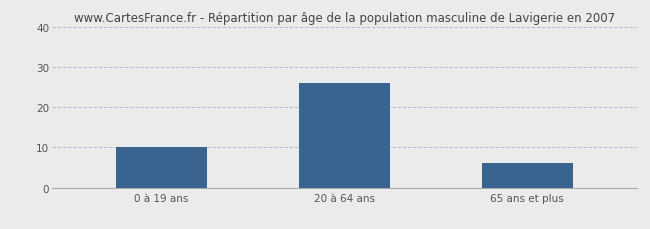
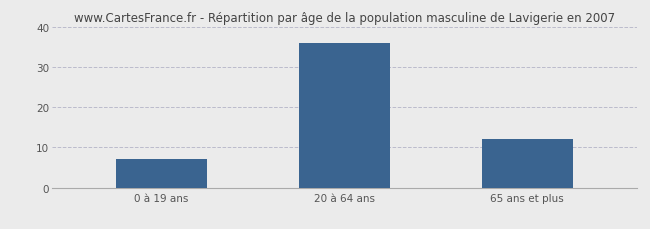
0 à 19 ans: 10 -> 7
20 à 64 ans: 26 -> 36
65 ans et plus: 6 -> 12
